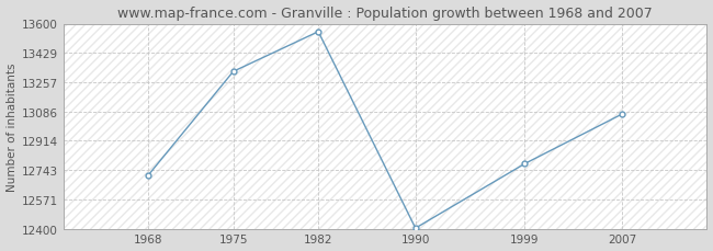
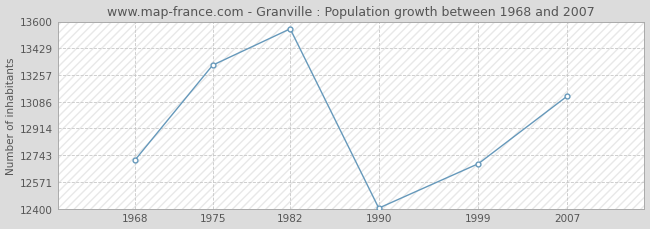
1999: 12780 -> 12690
2007: 13070 -> 13120
